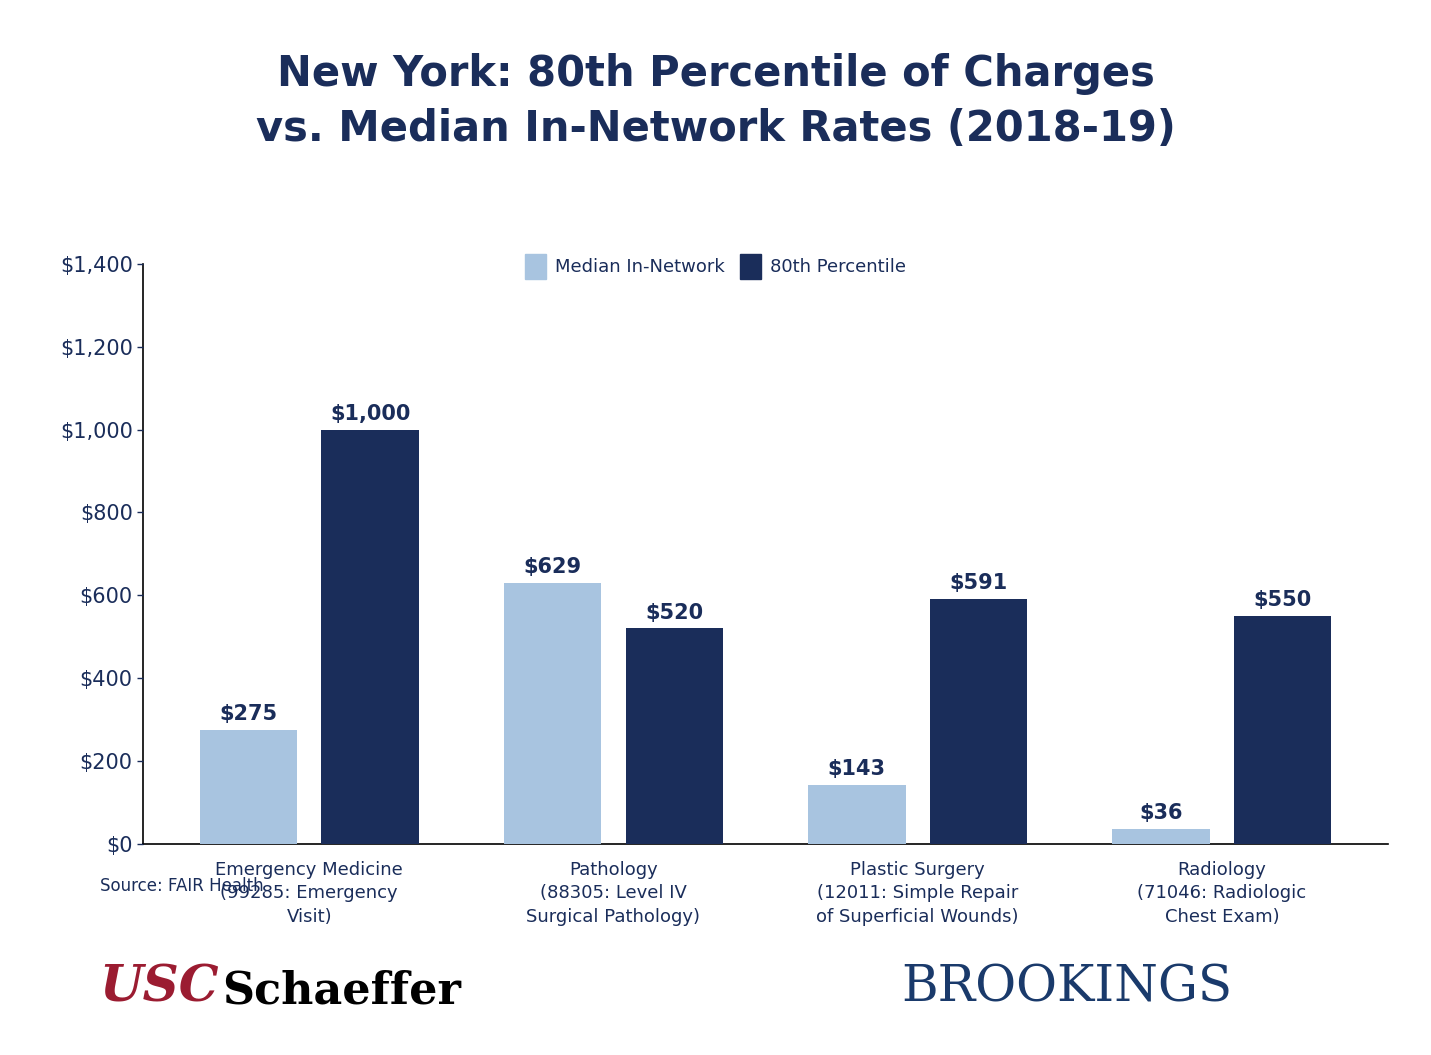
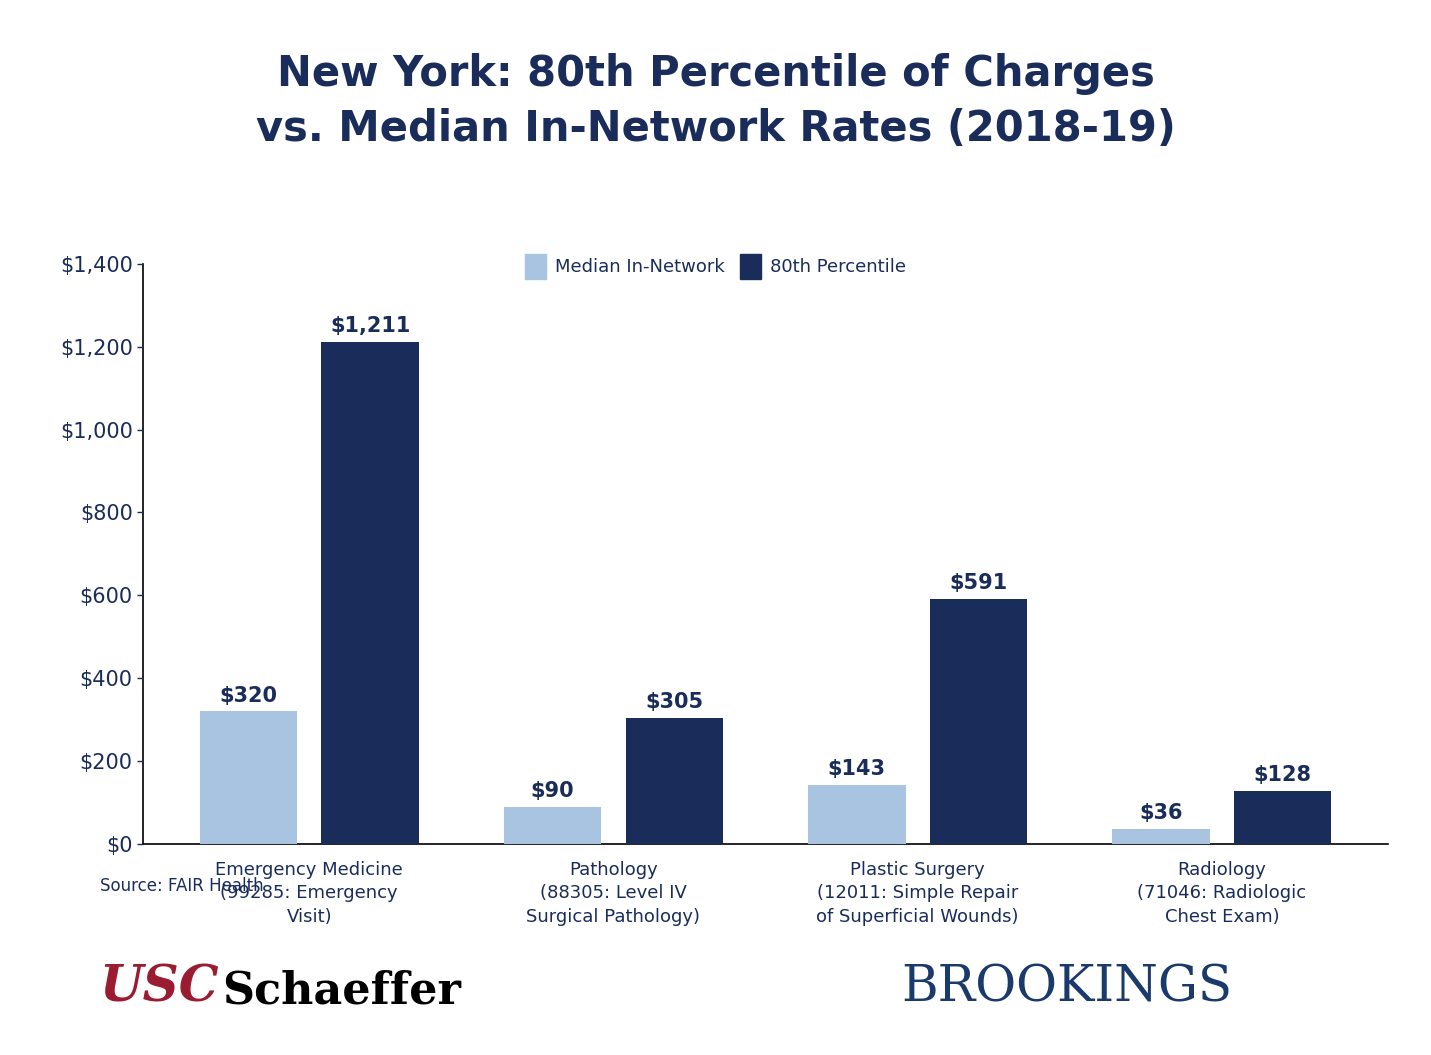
Median In-Network/Emergency Medicine (99285: Emergency Visit): $275 -> $320
80th Percentile/Emergency Medicine (99285: Emergency Visit): $1,000 -> $1,211
Median In-Network/Pathology (88305: Level IV Surgical Pathology): $629 -> $90
80th Percentile/Pathology (88305: Level IV Surgical Pathology): $520 -> $305
80th Percentile/Radiology (71046: Radiologic Chest Exam): $550 -> $128
